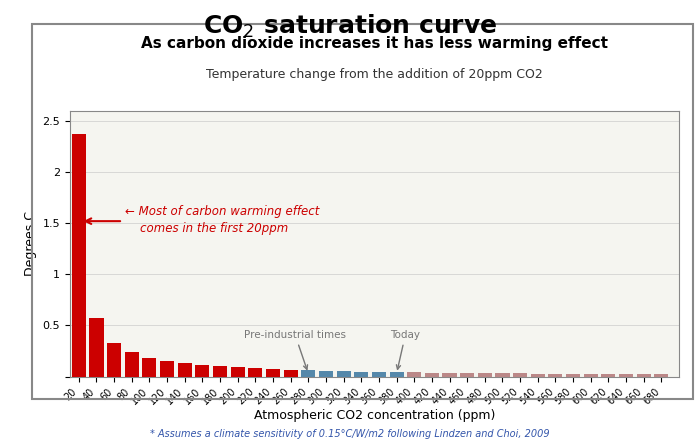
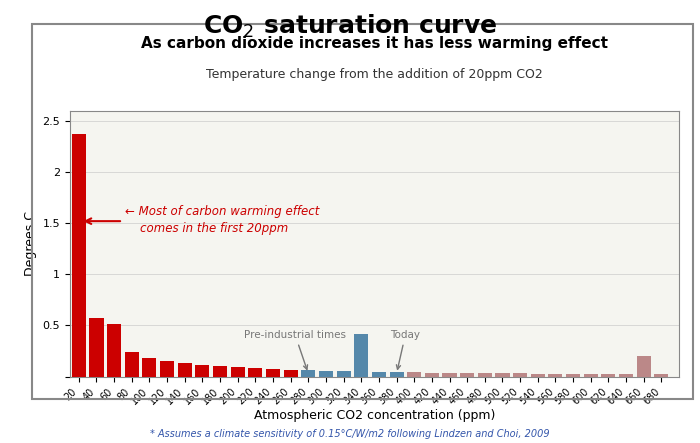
60: 0.33 -> 0.51
340: 0.05 -> 0.42
660: 0.02 -> 0.20
